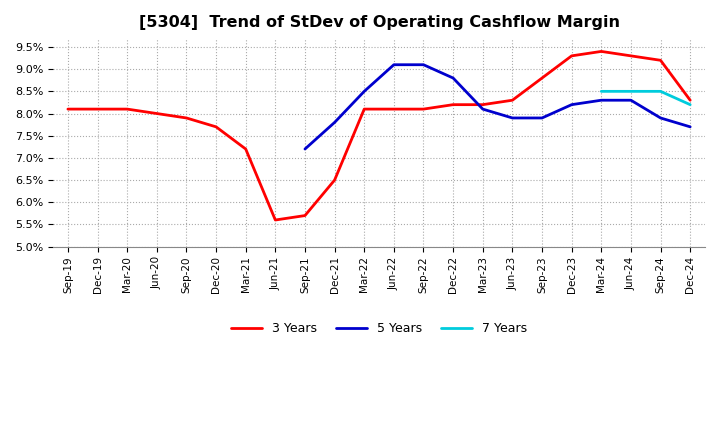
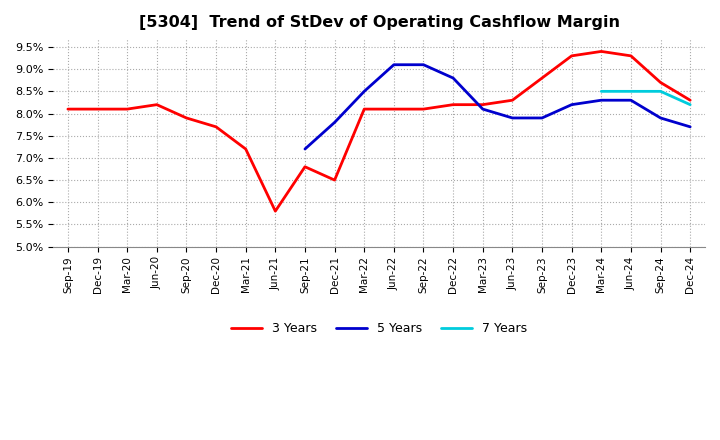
3 Years/Jun-20: 8.0% -> 8.2%
3 Years/Jun-21: 5.6% -> 5.8%
3 Years/Sep-21: 5.7% -> 6.8%
3 Years/Sep-24: 9.2% -> 8.7%
